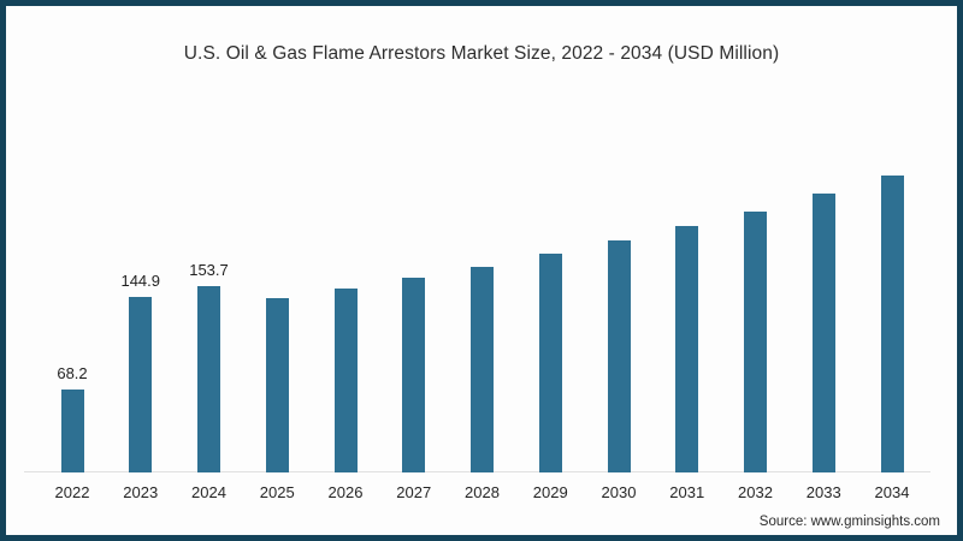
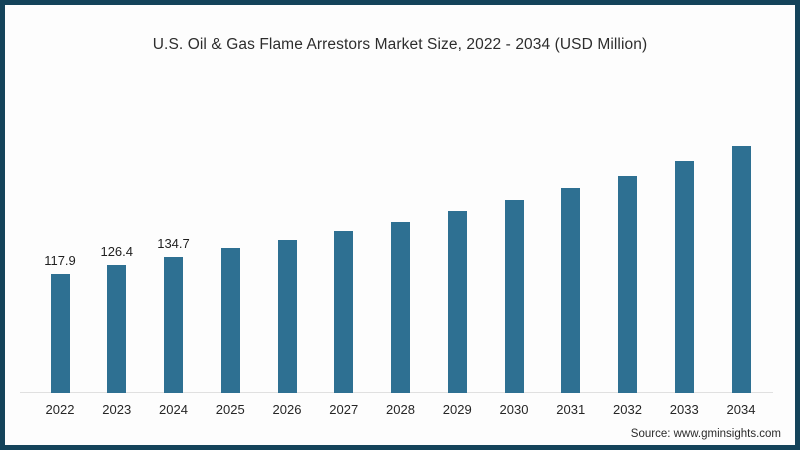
2022: 68.2 -> 117.9
2023: 144.9 -> 126.4
2024: 153.7 -> 134.7
